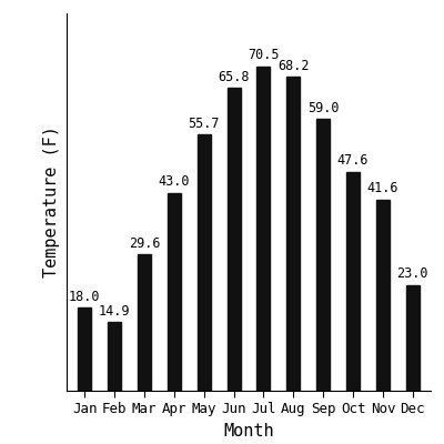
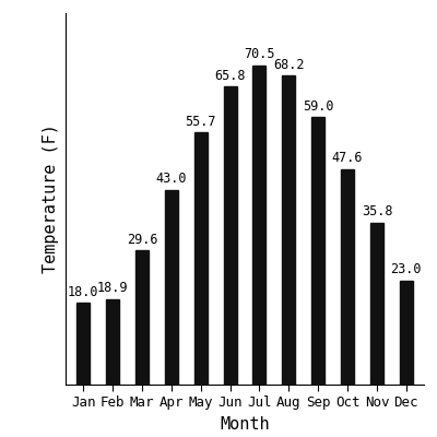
Feb: 14.9 -> 18.9
Nov: 41.6 -> 35.8
